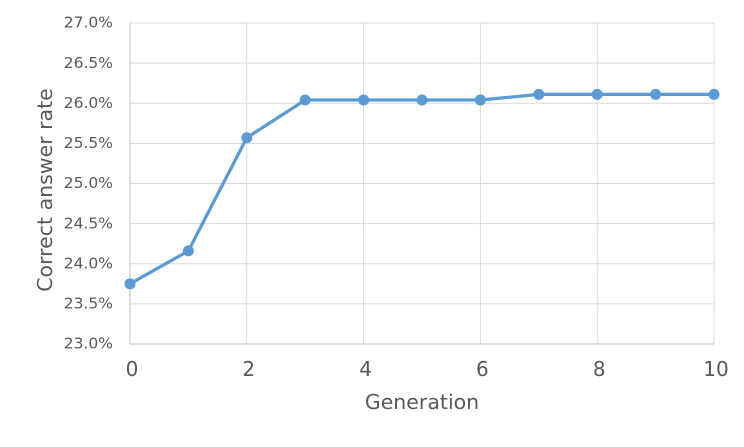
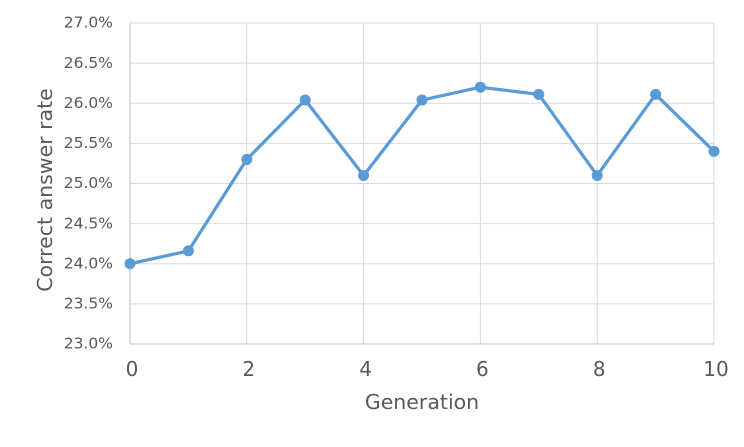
0: 23.8% -> 24.0%
2: 25.6% -> 25.3%
4: 26.0% -> 25.1%
6: 26.0% -> 26.2%
8: 26.1% -> 25.1%
10: 26.1% -> 25.4%
